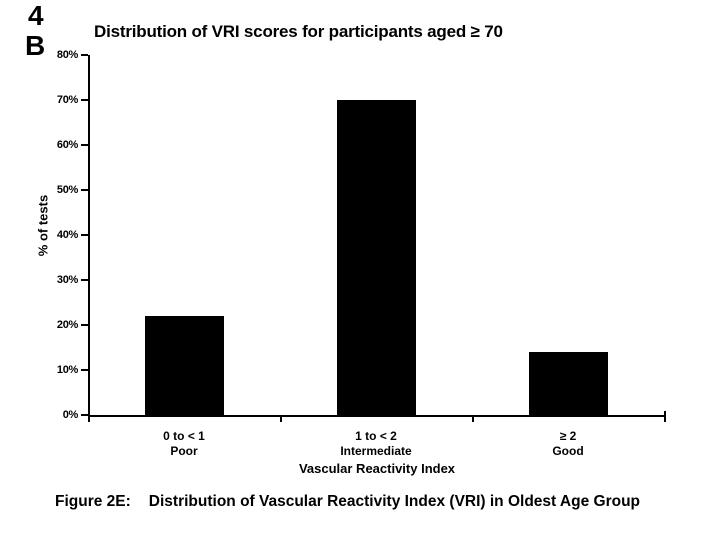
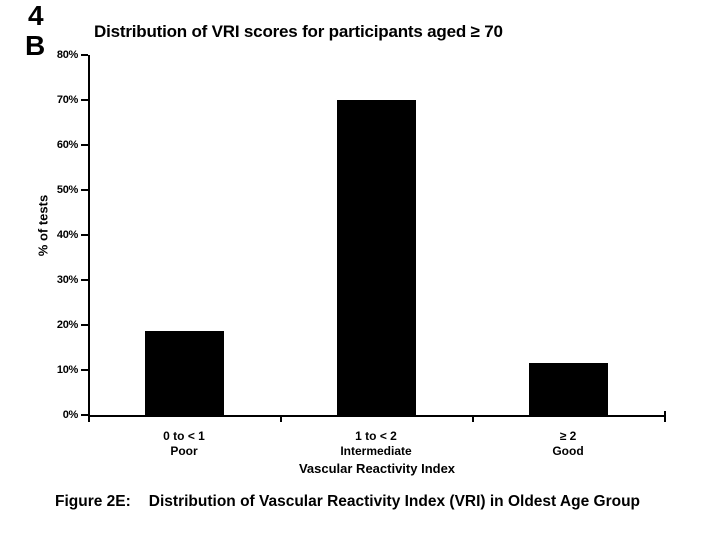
0 to < 1: 22% -> 19%
≥ 2: 14% -> 12%
